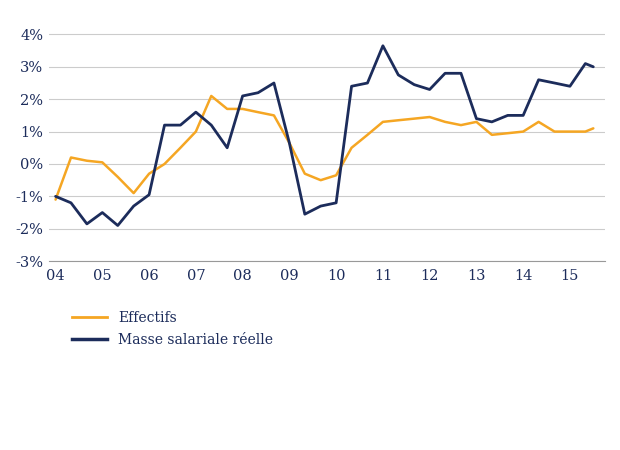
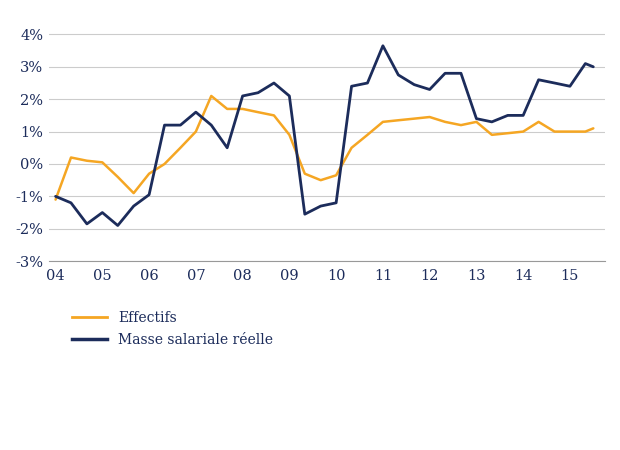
Effectifs/09: 0.65% -> 0.90%
Masse salariale réelle/09: 0.65% -> 2.10%
